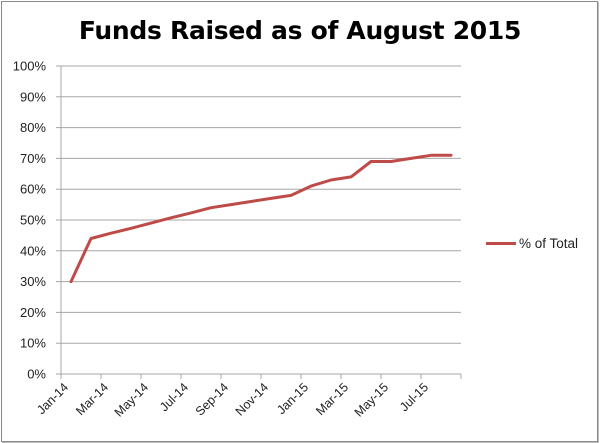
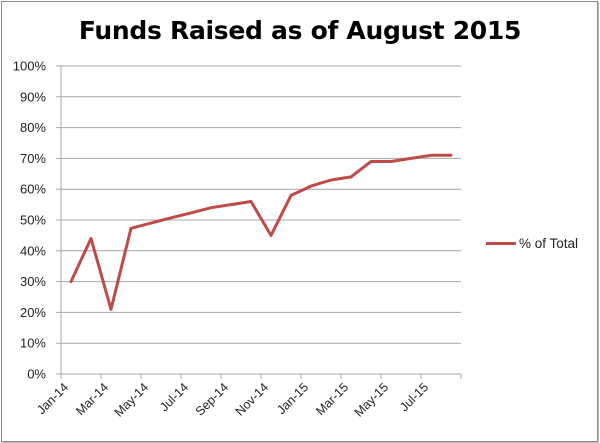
Mar-14: 46% -> 21%
Nov-14: 57% -> 45%
